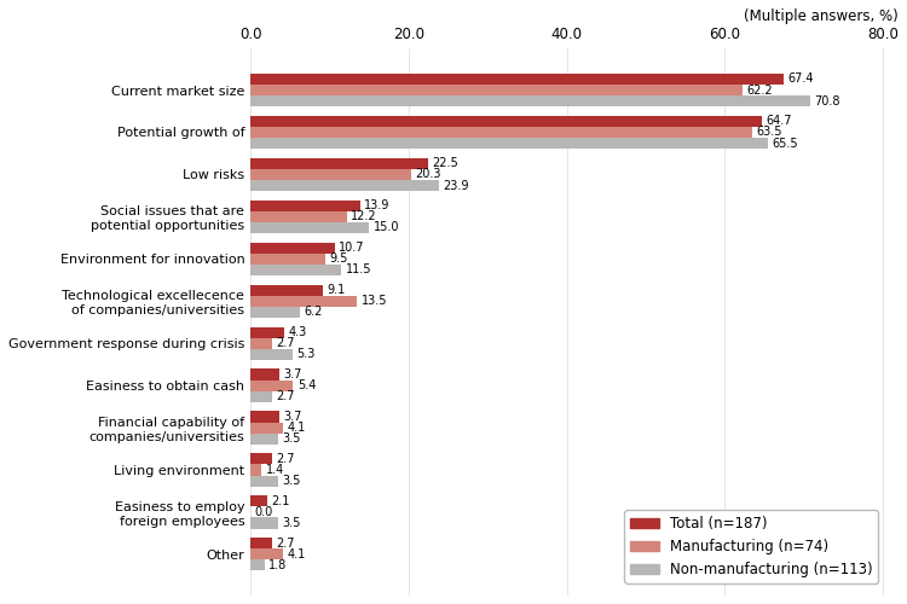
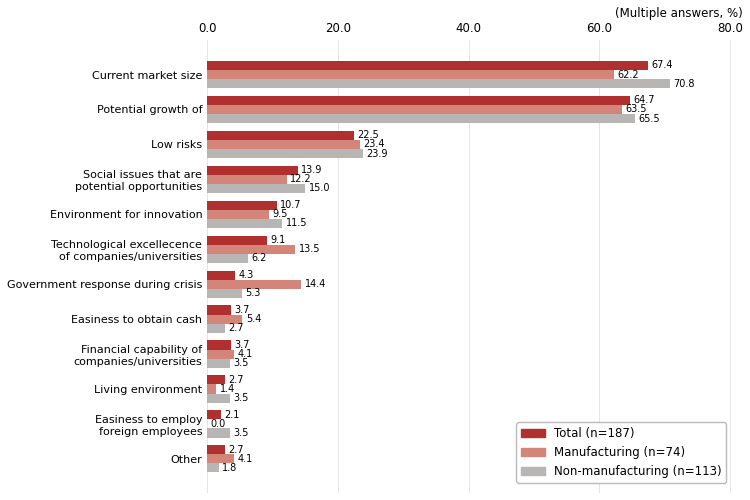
Manufacturing (n=74)/Low risks: 20.3 -> 23.4
Manufacturing (n=74)/Government response during crisis: 2.7 -> 14.4
